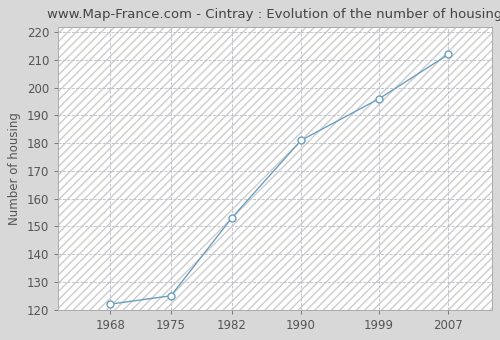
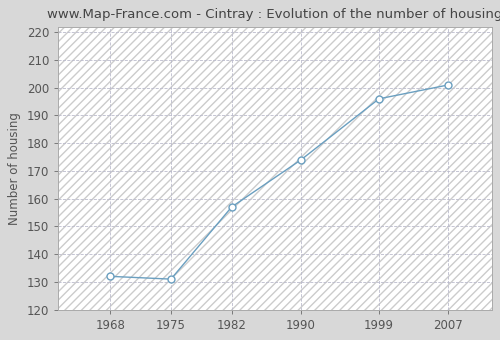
1968: 122 -> 132
1975: 125 -> 131
1982: 153 -> 157
1990: 181 -> 174
2007: 212 -> 201
